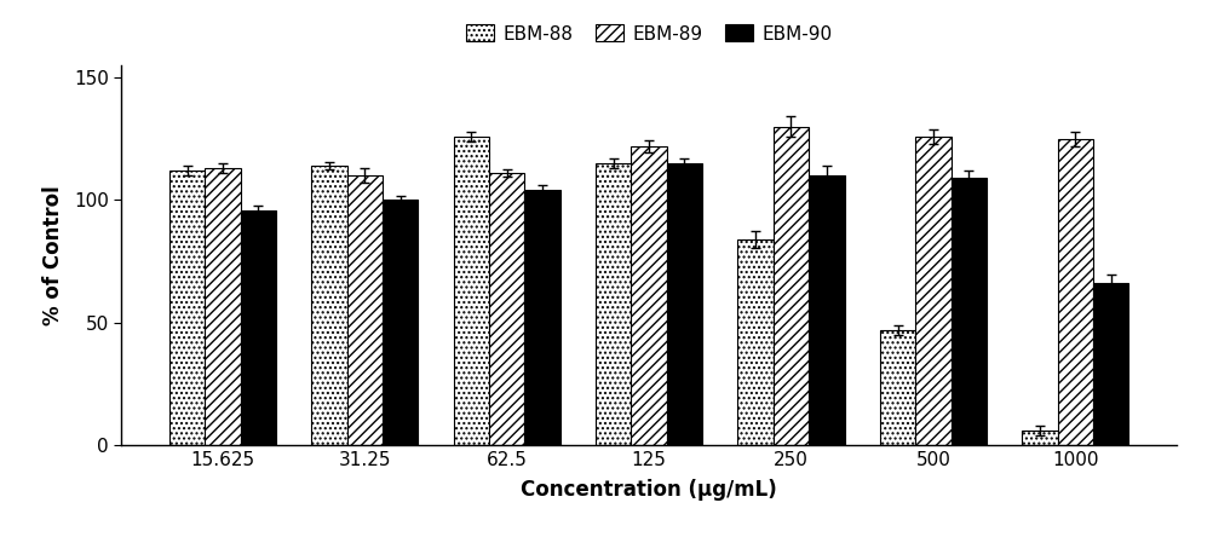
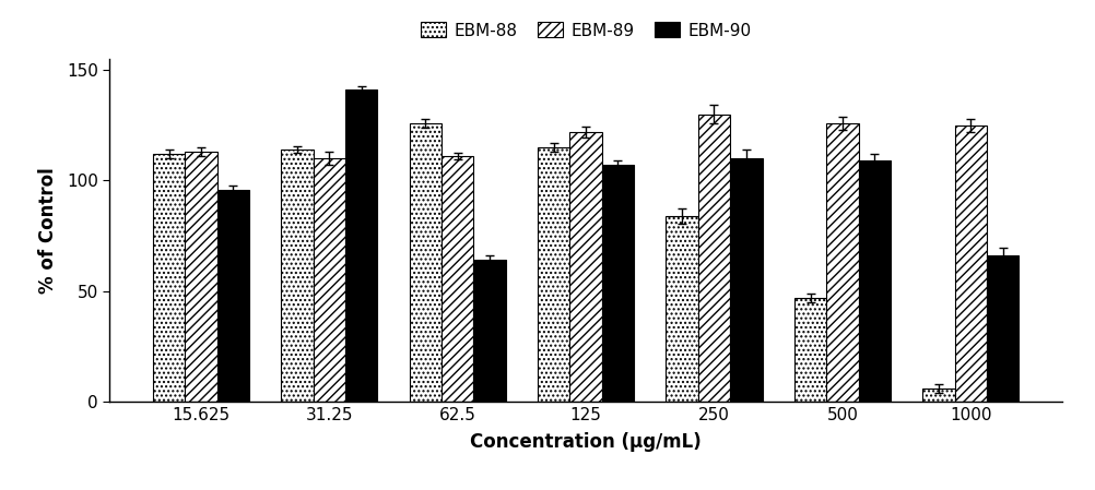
EBM-90/31.25: 100 -> 141
EBM-90/62.5: 104 -> 64
EBM-90/125: 115 -> 107
